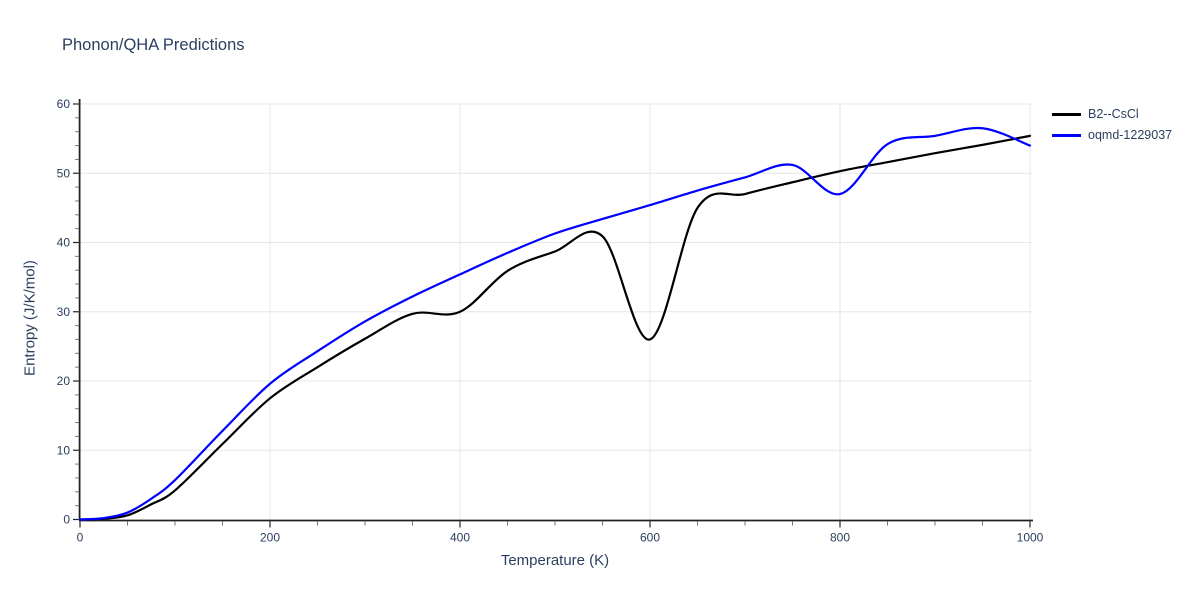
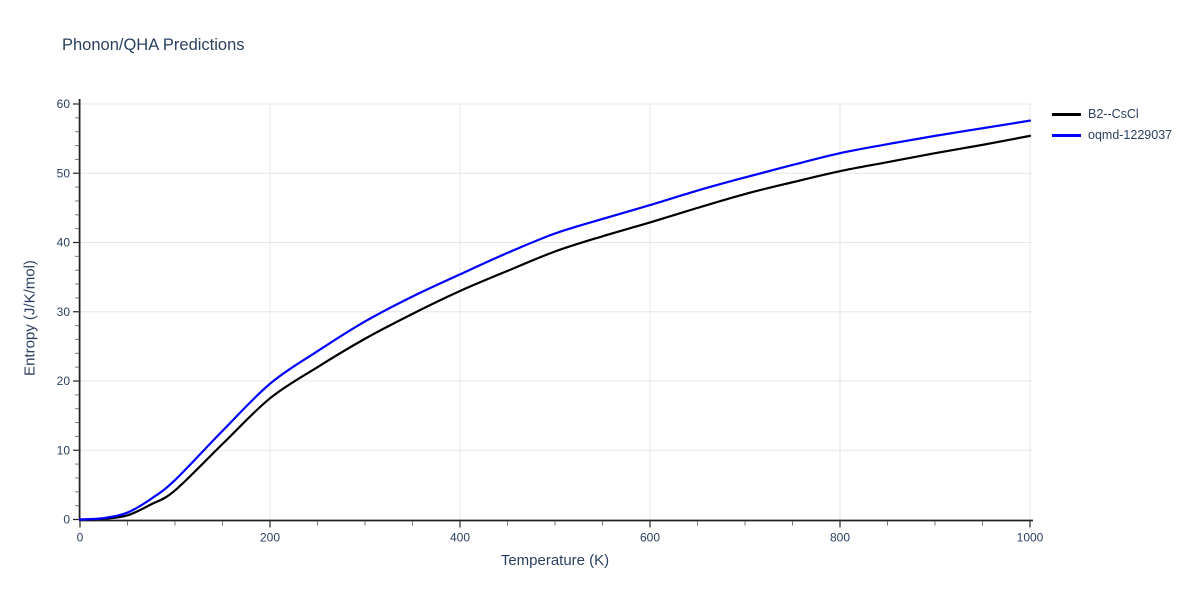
B2--CsCl/400: 30 -> 33
B2--CsCl/600: 26 -> 43
oqmd-1229037/800: 47 -> 53
oqmd-1229037/1000: 54 -> 58
